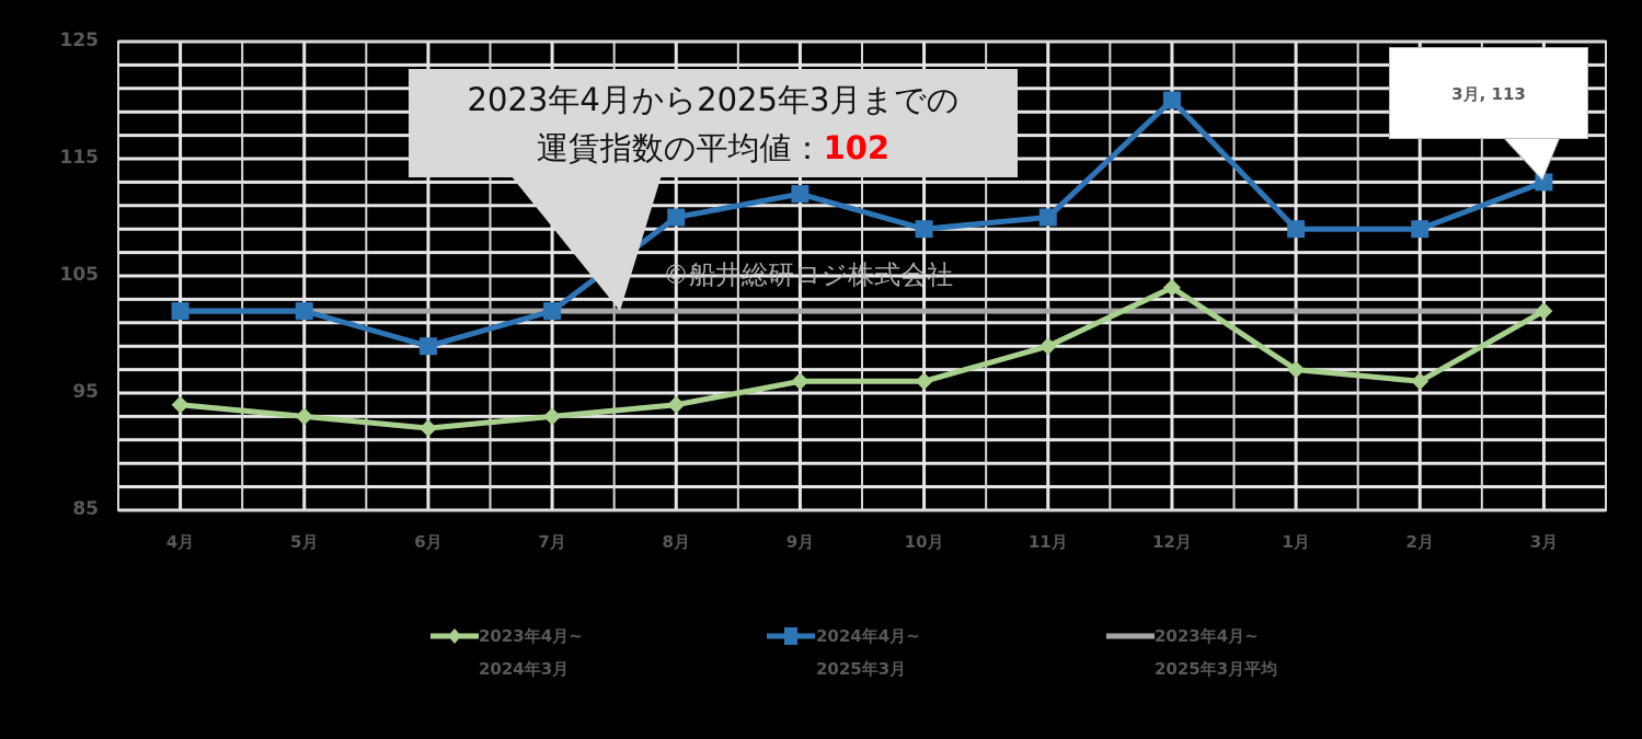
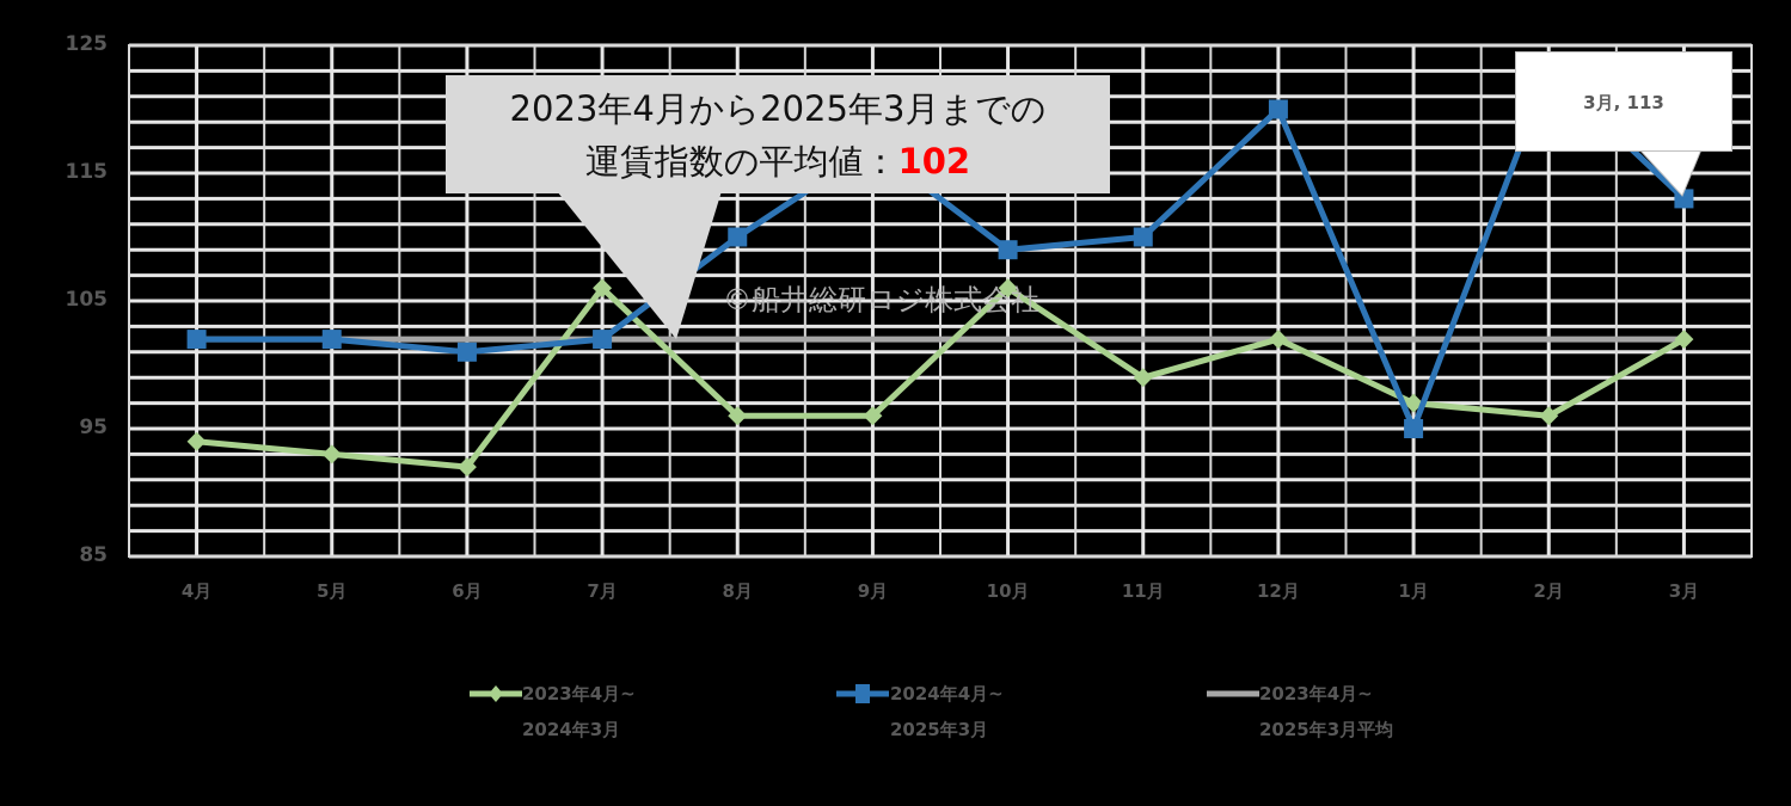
2024年4月~2025年3月/6月: 99 -> 101
2023年4月~2024年3月/7月: 93 -> 106
2023年4月~2024年3月/8月: 94 -> 96
2024年4月~2025年3月/9月: 112 -> 117
2023年4月~2024年3月/10月: 96 -> 106
2023年4月~2024年3月/12月: 104 -> 102
2024年4月~2025年3月/1月: 109 -> 95
2024年4月~2025年3月/2月: 109 -> 123
